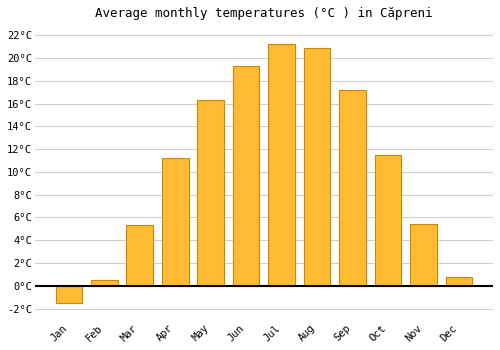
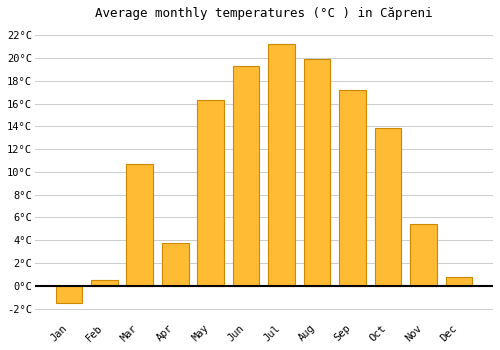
Mar: 5.3°C -> 10.7°C
Apr: 11.2°C -> 3.8°C
Aug: 20.9°C -> 19.9°C
Oct: 11.5°C -> 13.9°C
